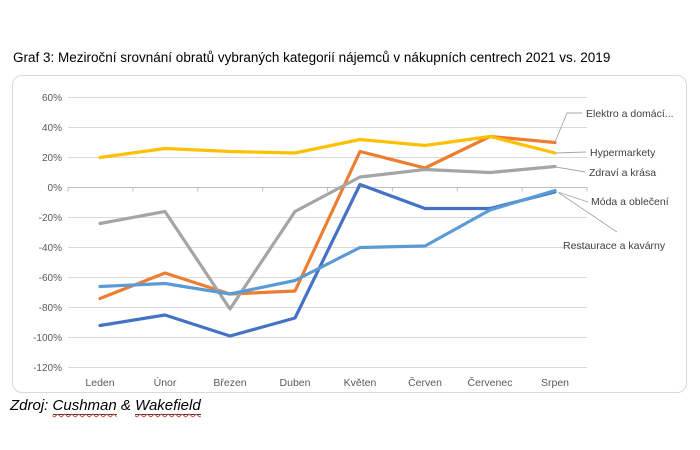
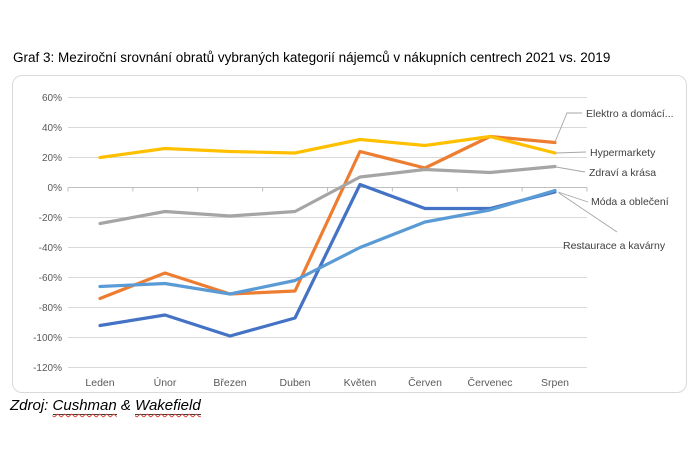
Zdraví a krása/Březen: -81% -> -19%
Restaurace a kavárny/Červen: -39% -> -23%
